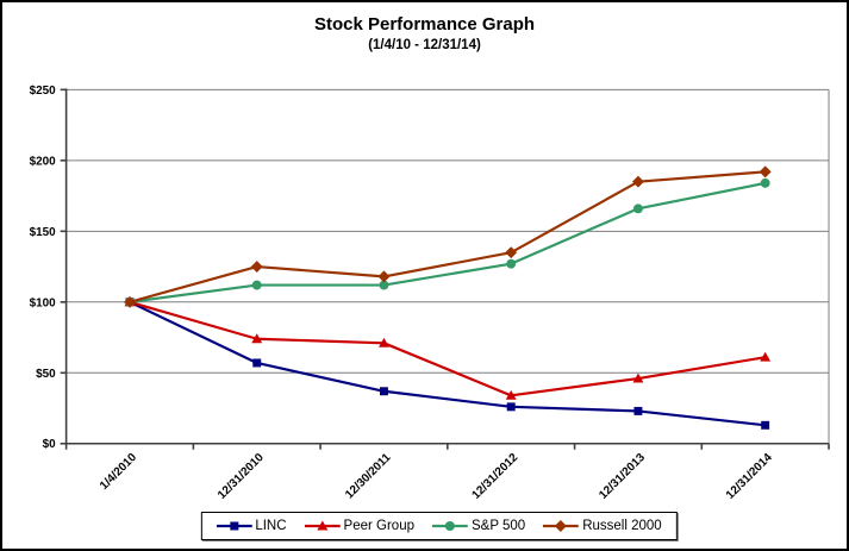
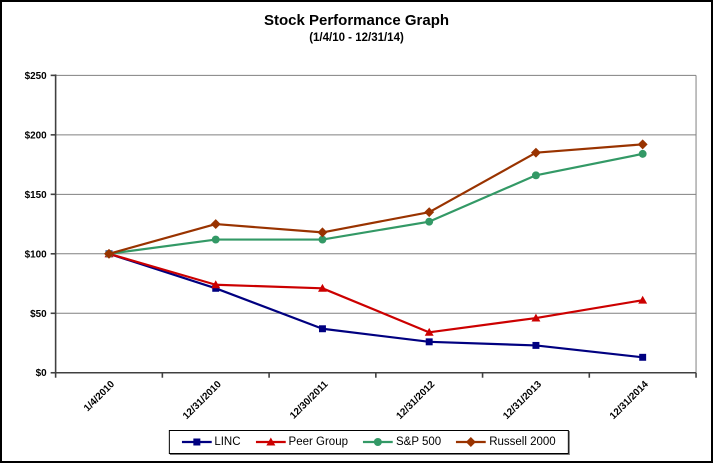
LINC/12/31/2010: $57 -> $71
